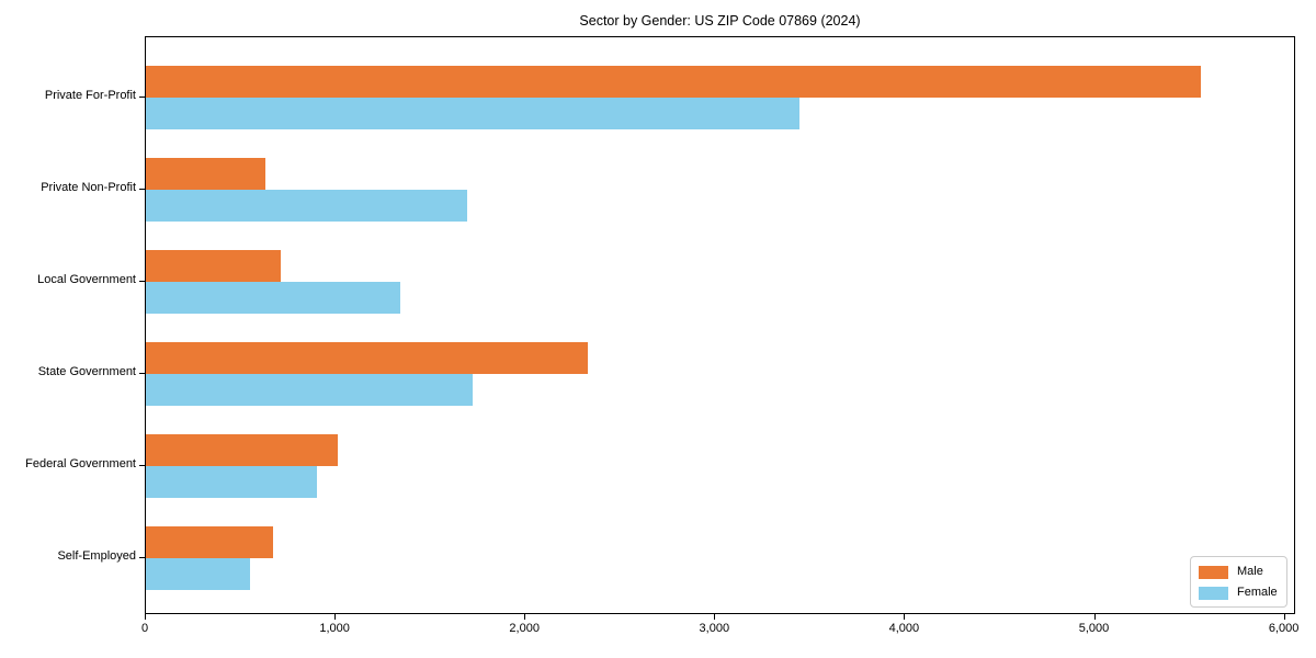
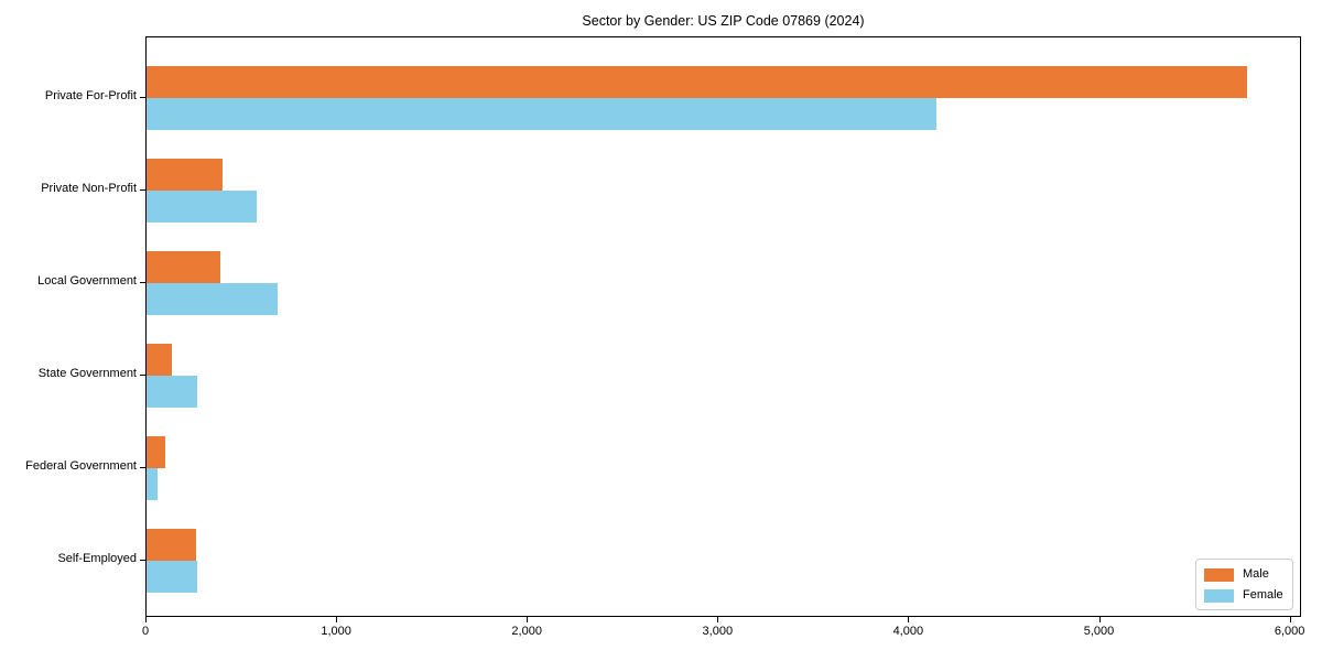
Male/Private For-Profit: 5560 -> 5770
Female/Private For-Profit: 3440 -> 4140
Male/Private Non-Profit: 630 -> 400
Female/Private Non-Profit: 1690 -> 580
Male/Local Government: 710 -> 380
Female/Local Government: 1340 -> 690
Male/State Government: 2330 -> 130
Female/State Government: 1720 -> 260
Male/Federal Government: 1010 -> 100
Female/Federal Government: 900 -> 60
Male/Self-Employed: 670 -> 260
Female/Self-Employed: 550 -> 260
